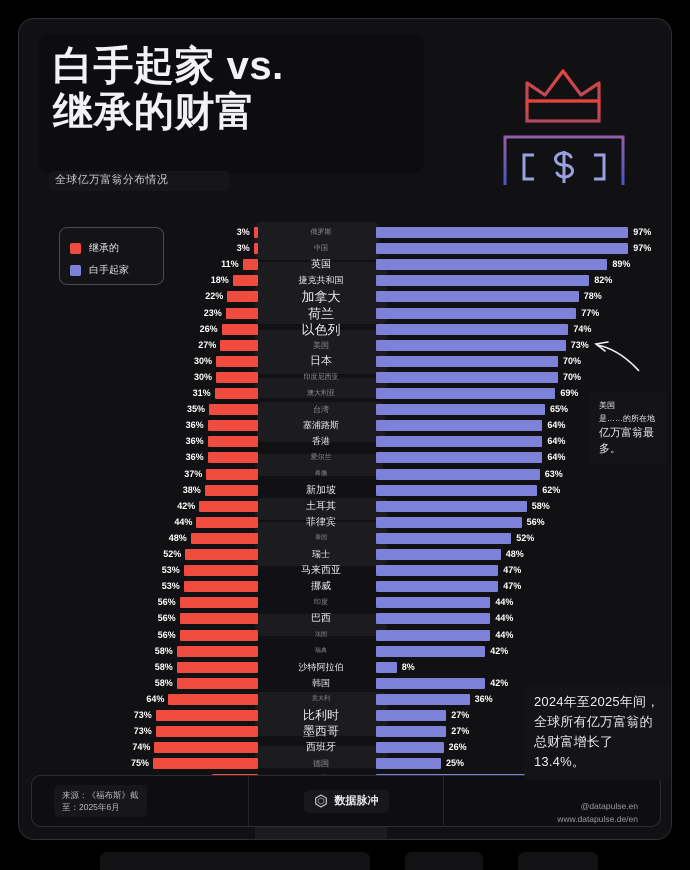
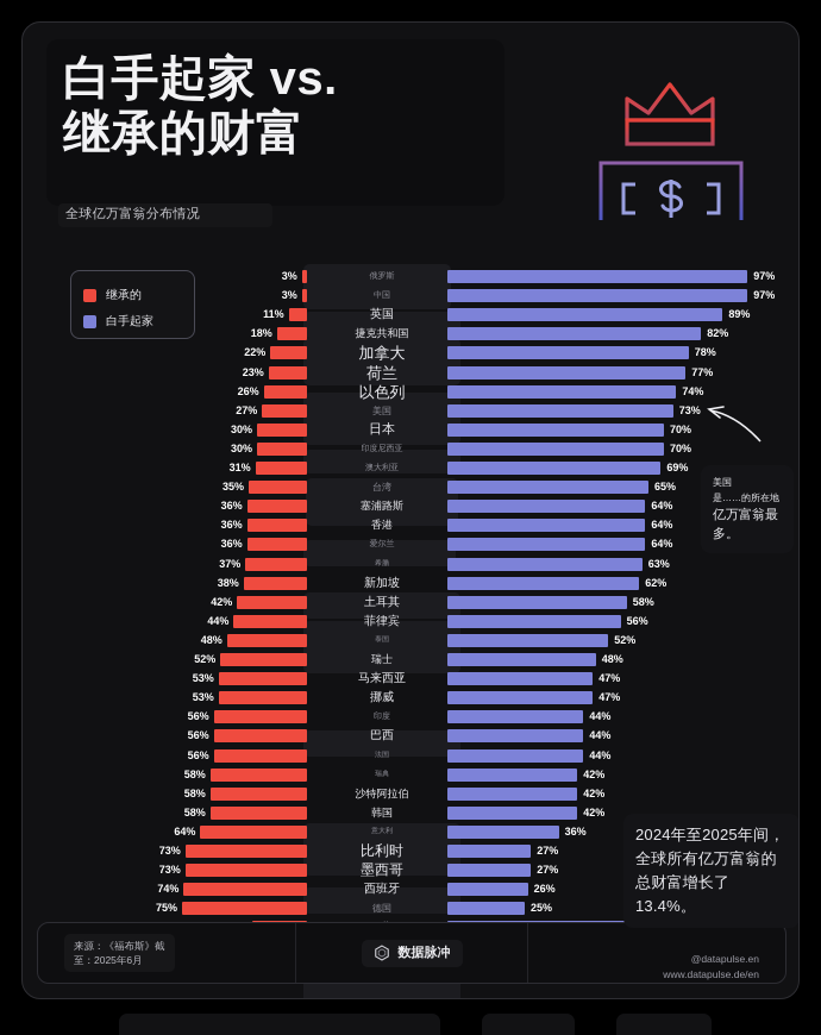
白手起家/沙特阿拉伯: 8% -> 42%
